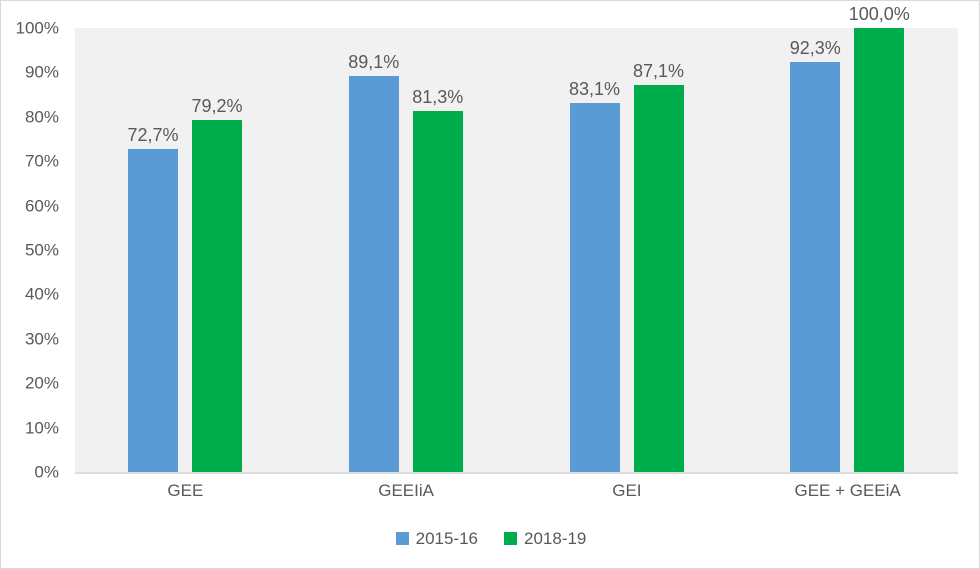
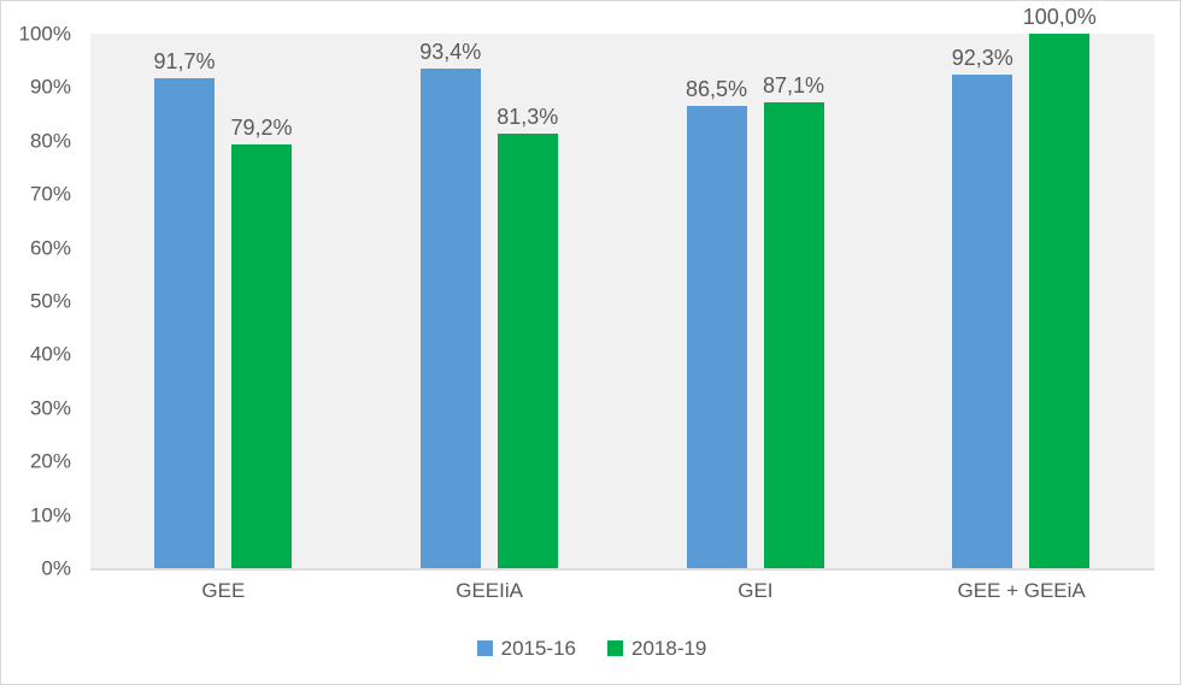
2015-16/GEE: 72,7% -> 91,7%
2015-16/GEEIiA: 89,1% -> 93,4%
2015-16/GEI: 83,1% -> 86,5%
